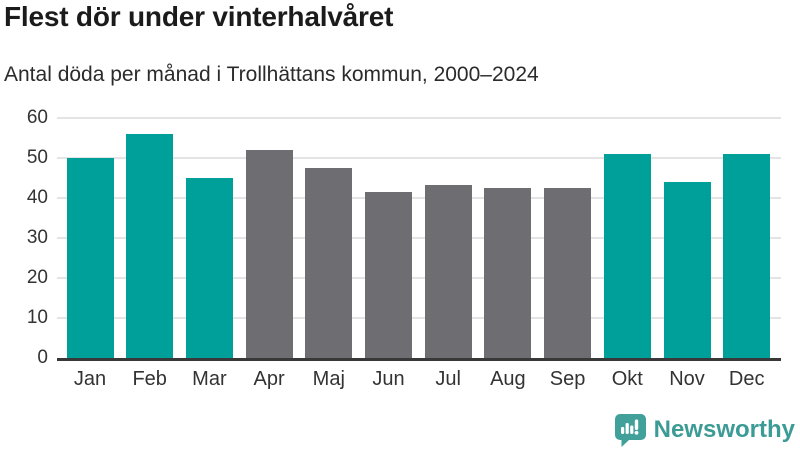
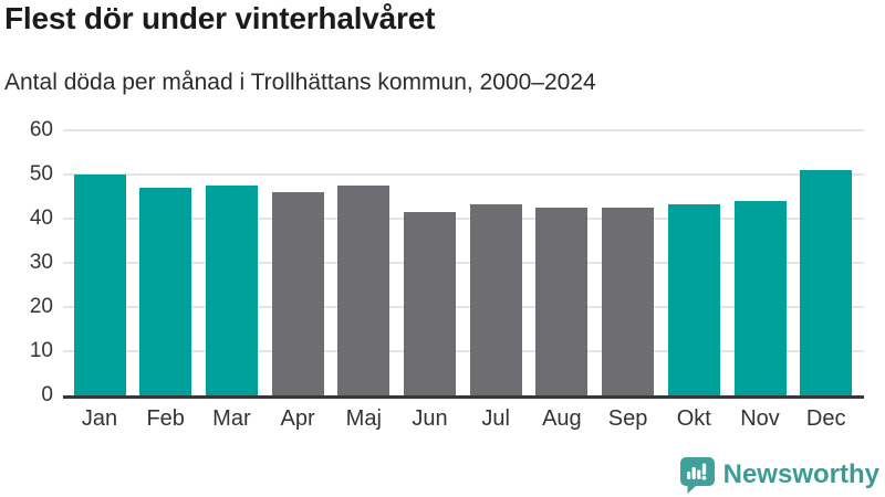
Feb: 56 -> 47
Mar: 45 -> 48
Apr: 52 -> 46
Okt: 51 -> 43
